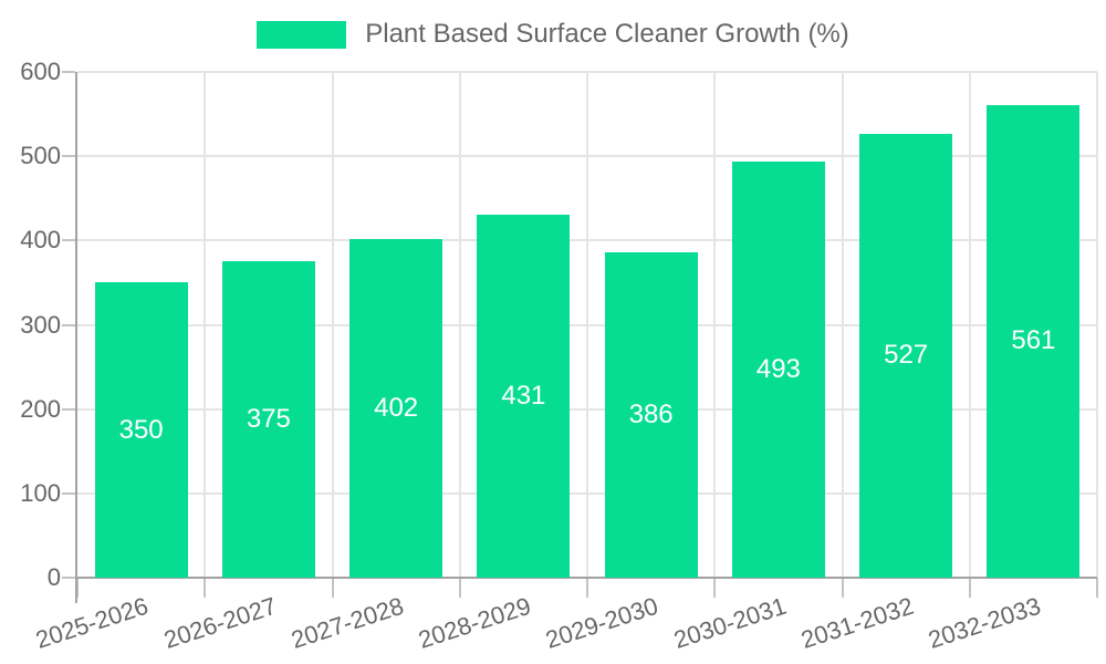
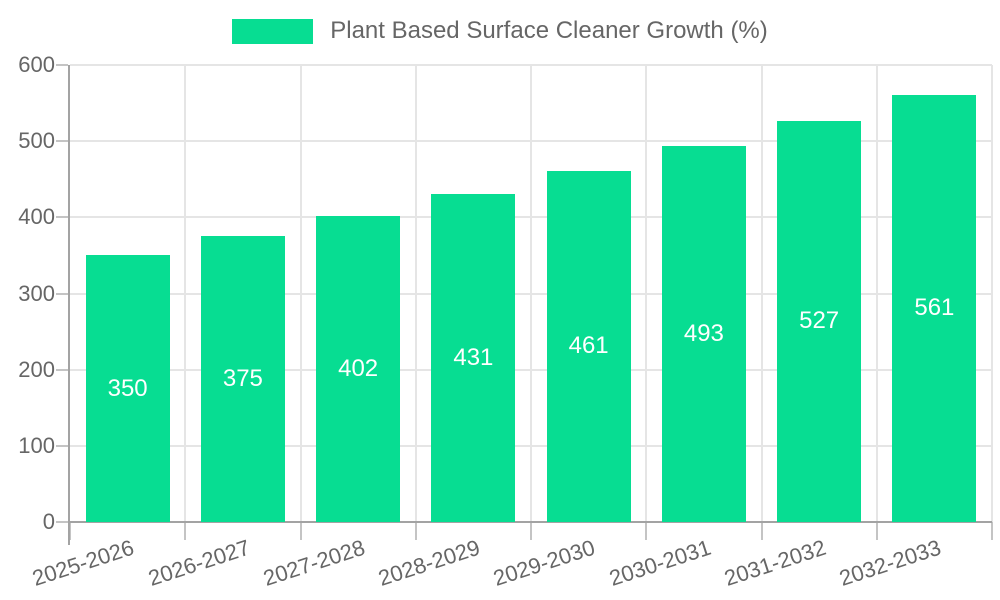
2029-2030: 386 -> 461
